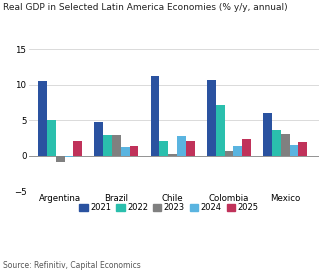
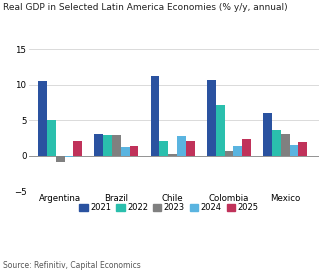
2021/Brazil: 4.8 -> 3.0
